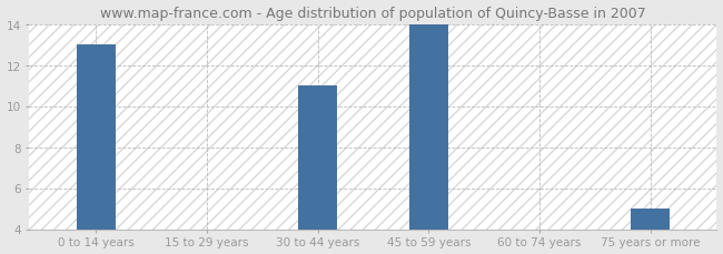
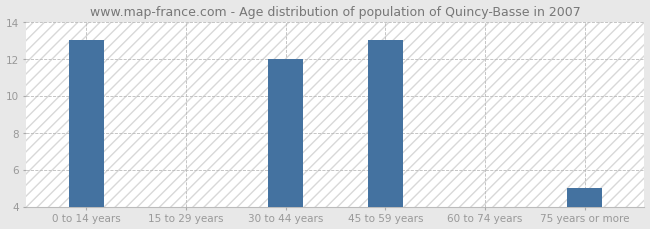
30 to 44 years: 11 -> 12
45 to 59 years: 14 -> 13
